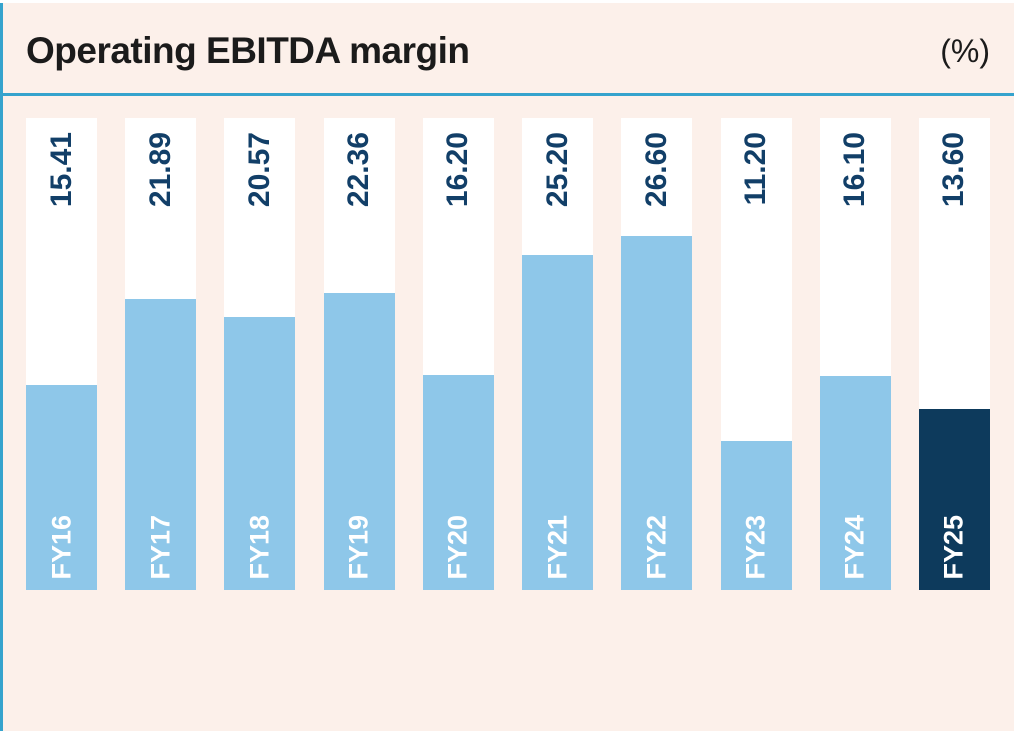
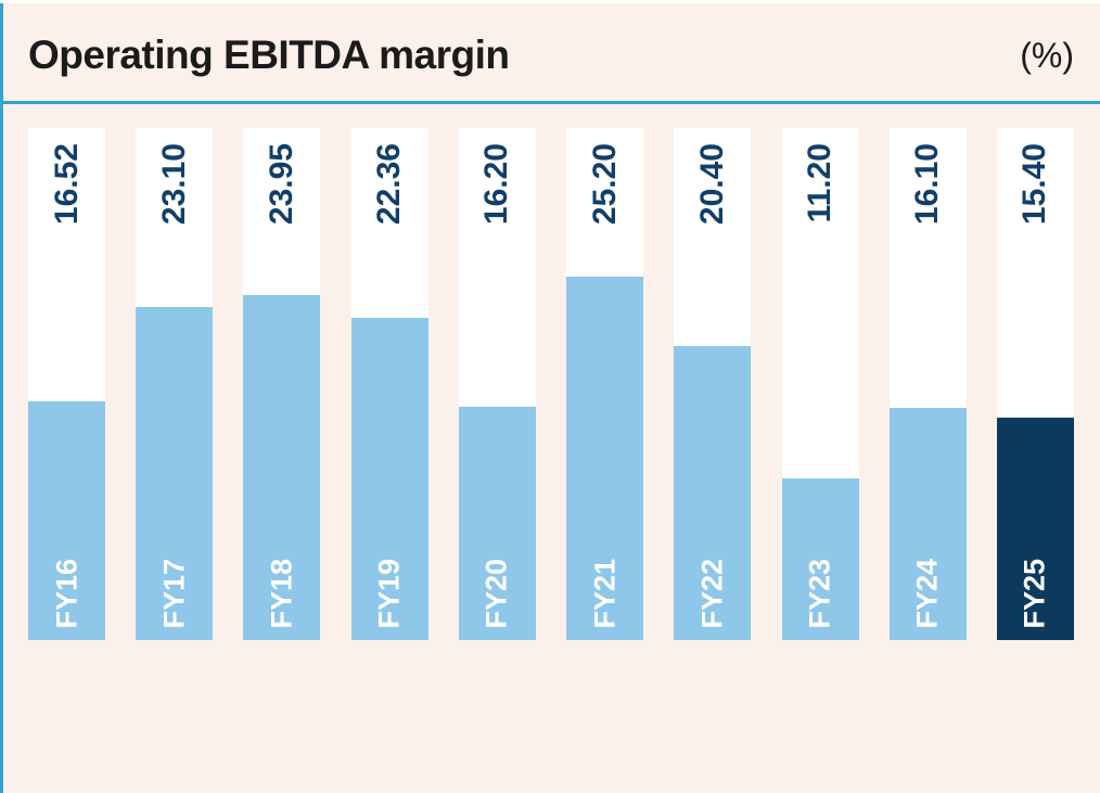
FY16: 15.41 -> 16.52
FY17: 21.89 -> 23.10
FY18: 20.57 -> 23.95
FY22: 26.60 -> 20.40
FY25: 13.60 -> 15.40
